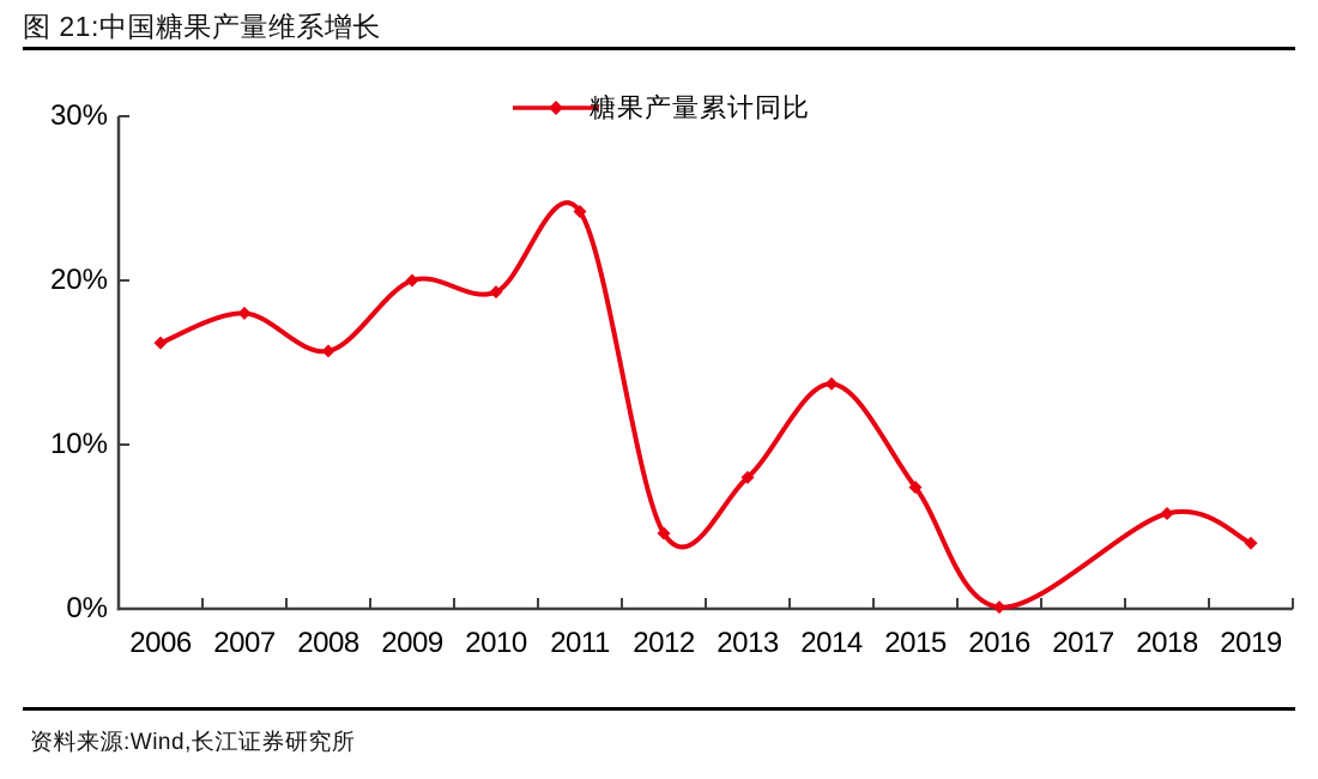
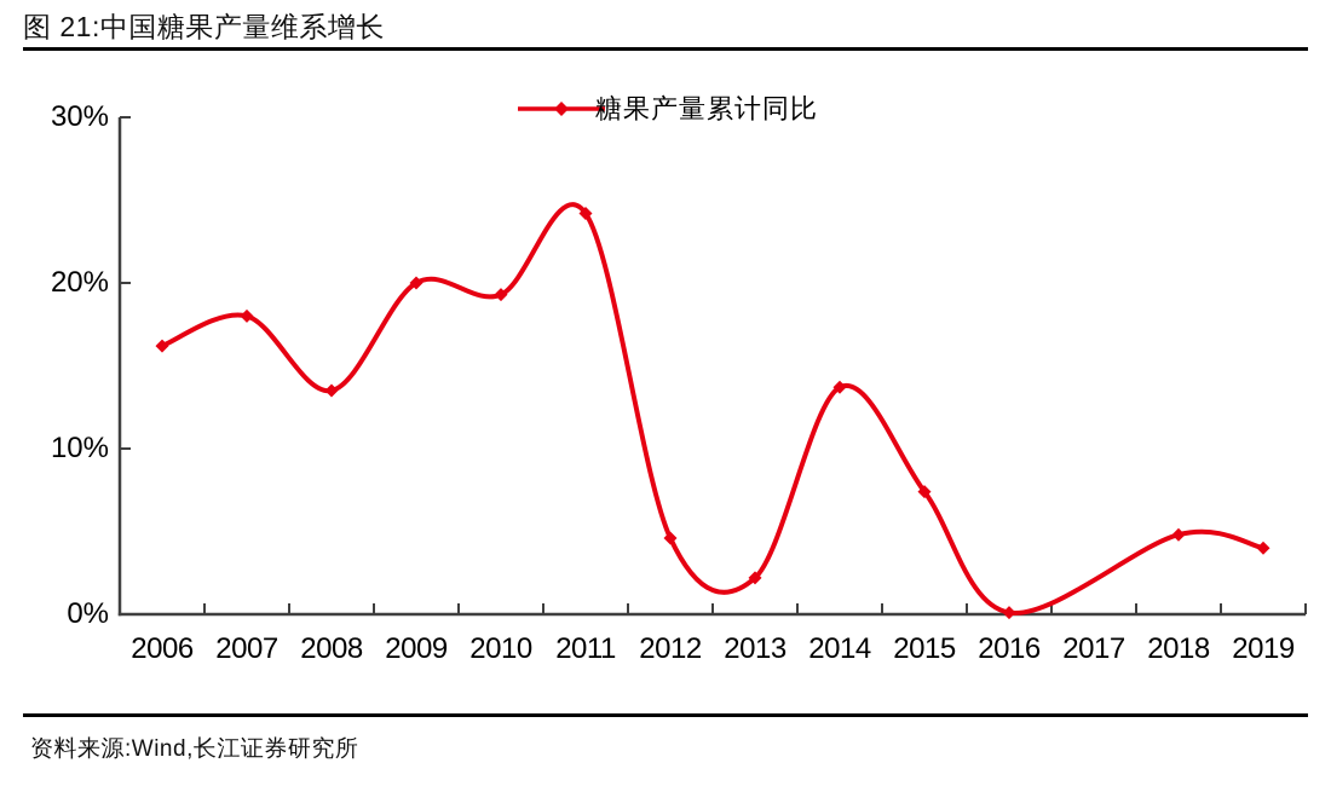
2008: 15.7% -> 13.5%
2013: 8.0% -> 2.2%
2018: 5.8% -> 4.8%
